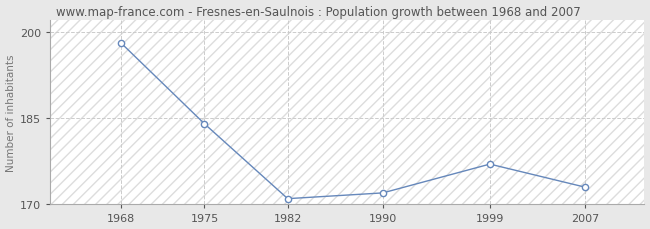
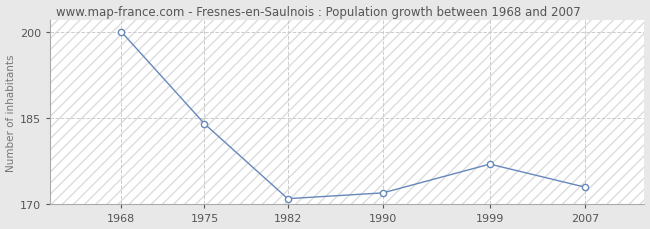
1968: 198 -> 200
